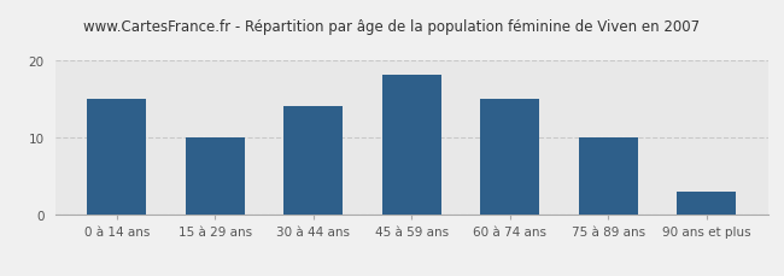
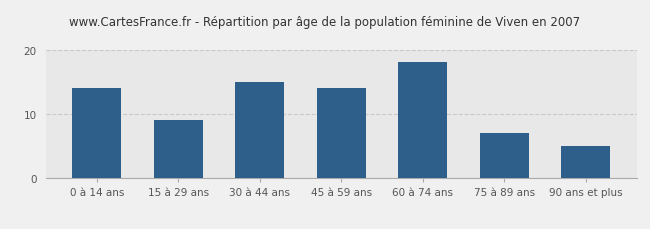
0 à 14 ans: 15 -> 14
15 à 29 ans: 10 -> 9
30 à 44 ans: 14 -> 15
45 à 59 ans: 18 -> 14
60 à 74 ans: 15 -> 18
75 à 89 ans: 10 -> 7
90 ans et plus: 3 -> 5
